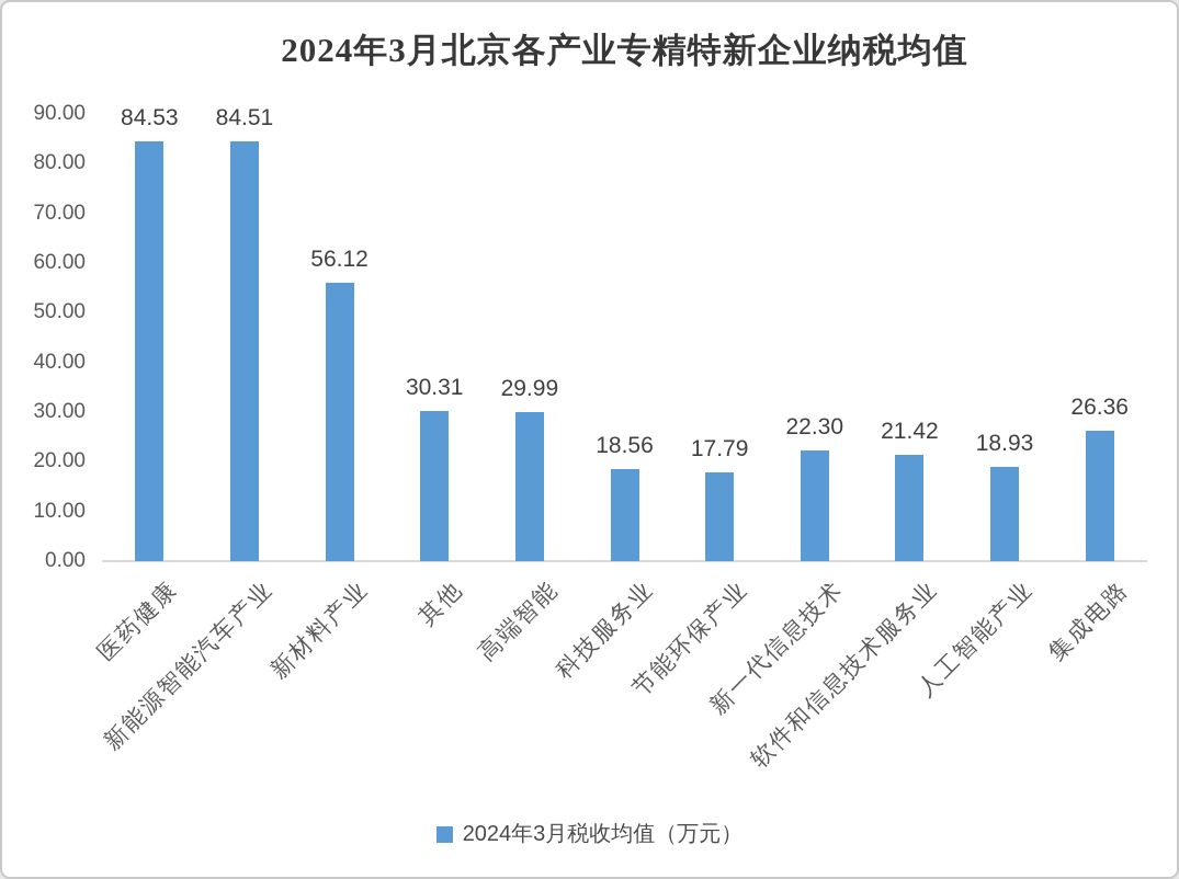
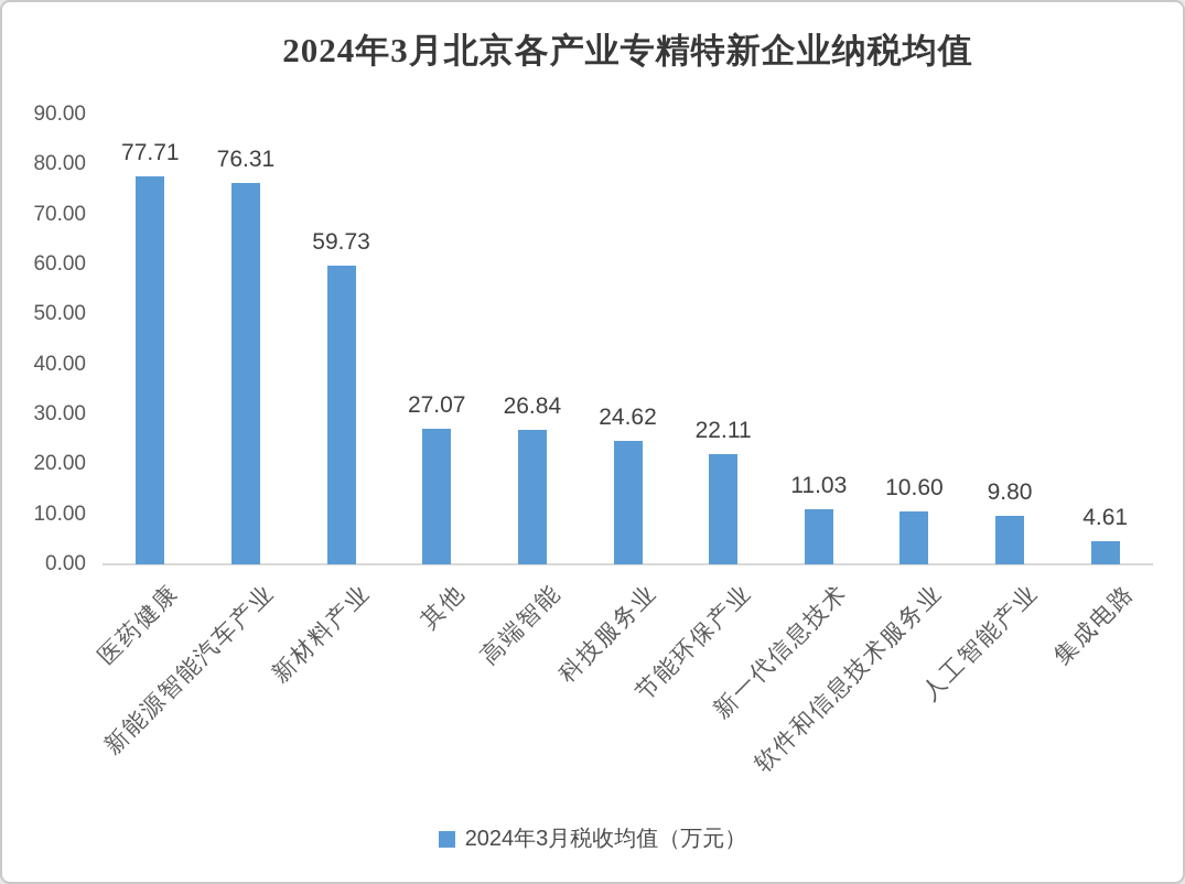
医药健康: 84.53 -> 77.71
新能源智能汽车产业: 84.51 -> 76.31
新材料产业: 56.12 -> 59.73
其他: 30.31 -> 27.07
高端智能: 29.99 -> 26.84
科技服务业: 18.56 -> 24.62
节能环保产业: 17.79 -> 22.11
新一代信息技术: 22.30 -> 11.03
软件和信息技术服务业: 21.42 -> 10.60
人工智能产业: 18.93 -> 9.80
集成电路: 26.36 -> 4.61
